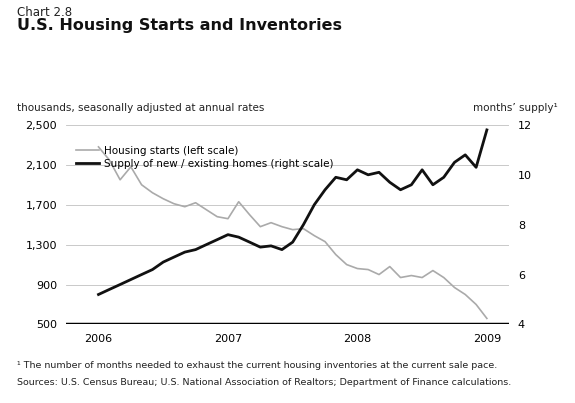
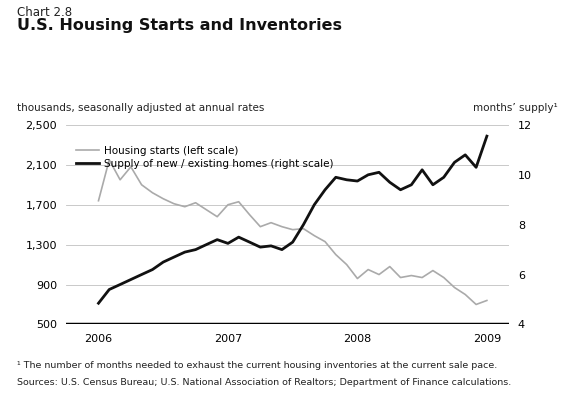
Housing starts (left scale)/2006: 2,280 -> 1,740
Supply of new / existing homes (right scale)/2006: 5.20 -> 4.85
Housing starts (left scale)/2007: 1,560 -> 1,700
Supply of new / existing homes (right scale)/2007: 7.60 -> 7.25
Housing starts (left scale)/2008: 1,060 -> 960
Supply of new / existing homes (right scale)/2008: 10.20 -> 9.75
Housing starts (left scale)/2009: 560 -> 740
Supply of new / existing homes (right scale)/2009: 11.80 -> 11.55
